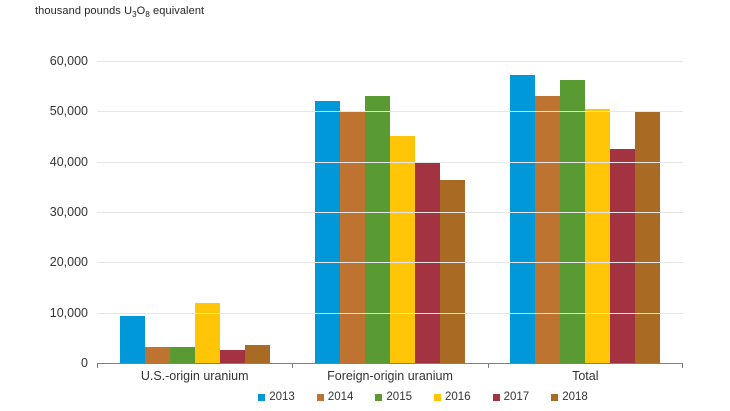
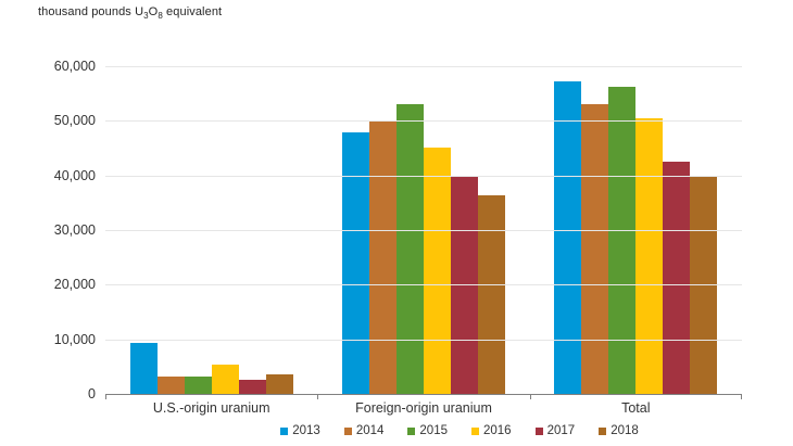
2016/U.S.-origin uranium: 12000 -> 5000
2013/Foreign-origin uranium: 52000 -> 48000
2018/Total: 50000 -> 40000
